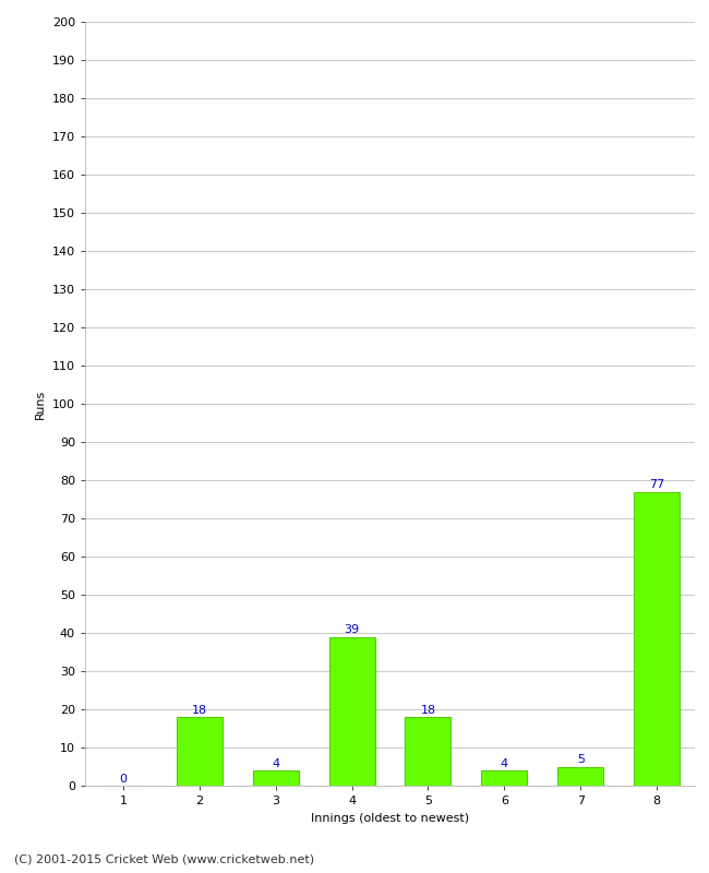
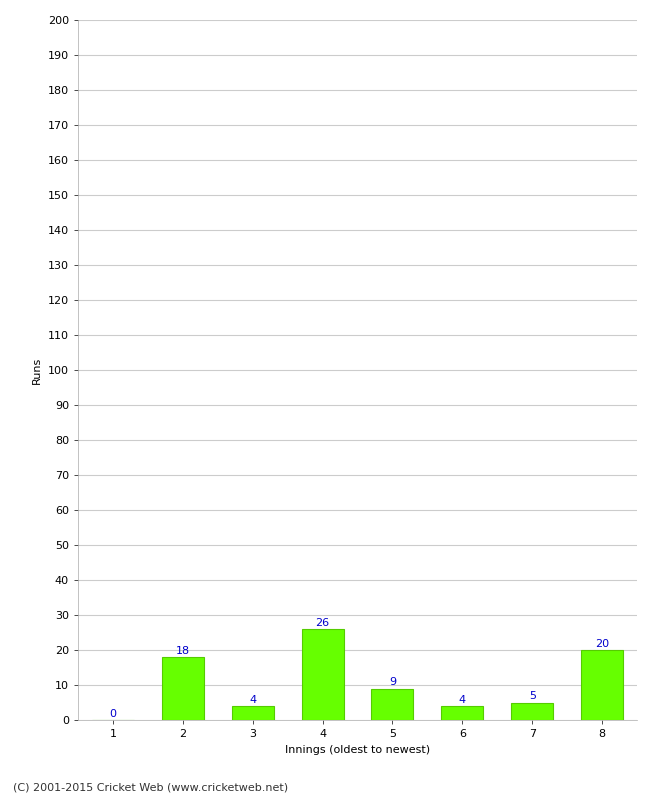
4: 39 -> 26
5: 18 -> 9
8: 77 -> 20
